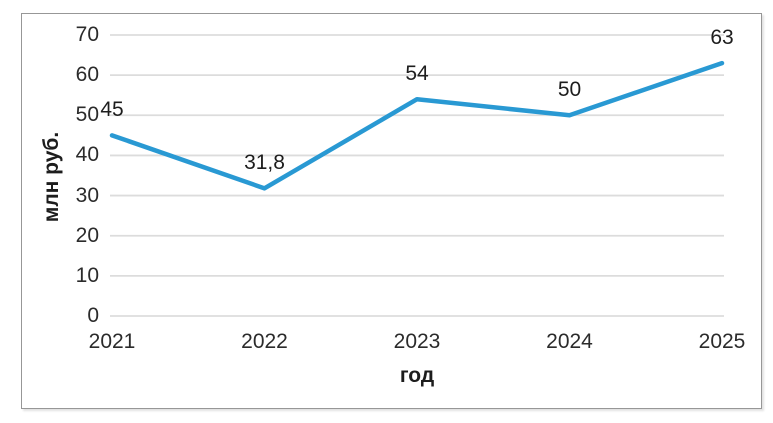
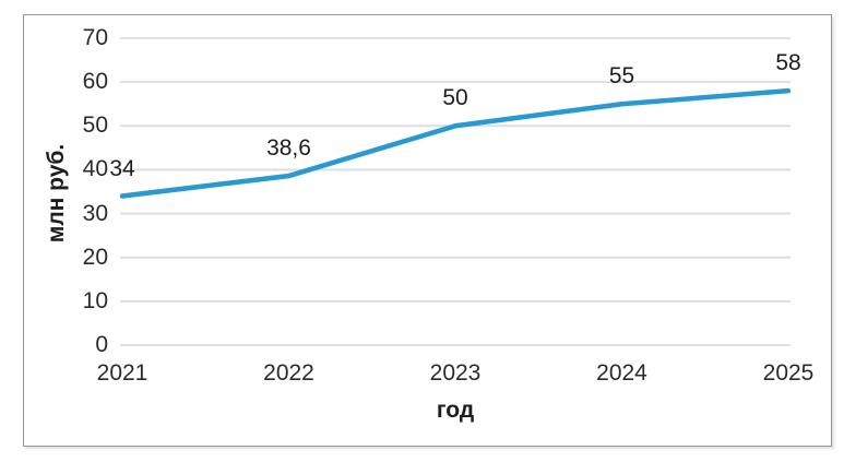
2021: 45 -> 34
2022: 31,8 -> 38,6
2023: 54 -> 50
2024: 50 -> 55
2025: 63 -> 58
